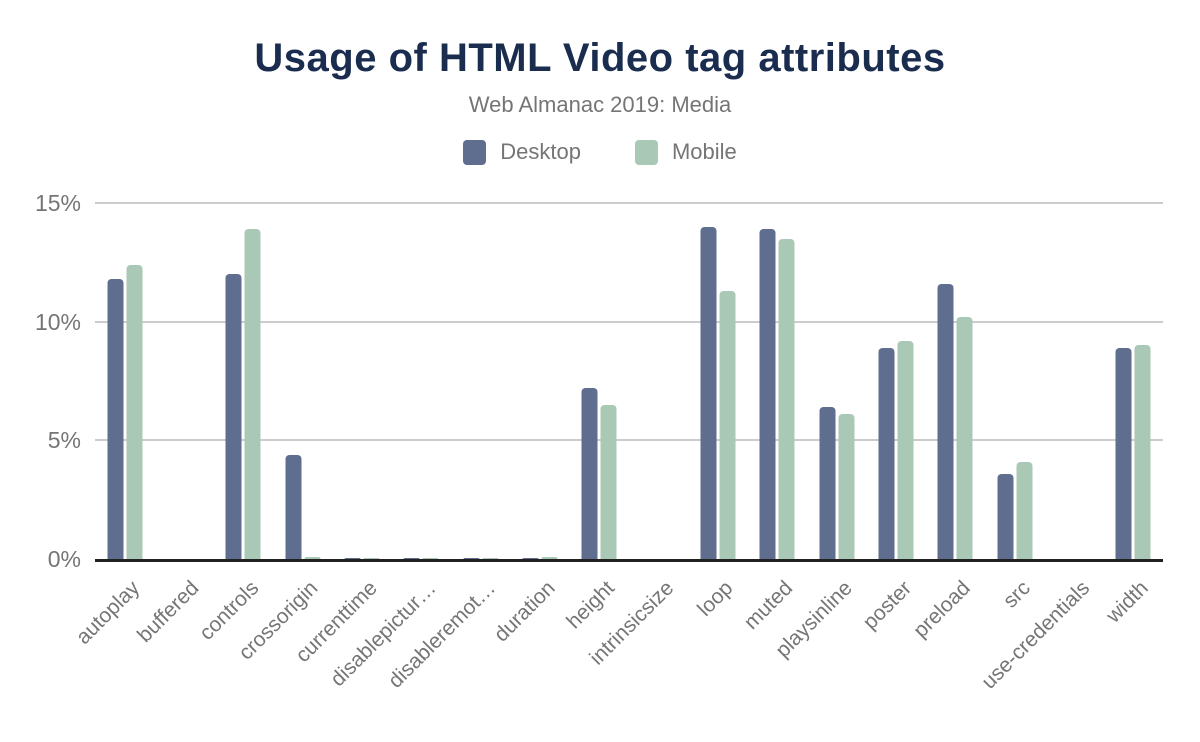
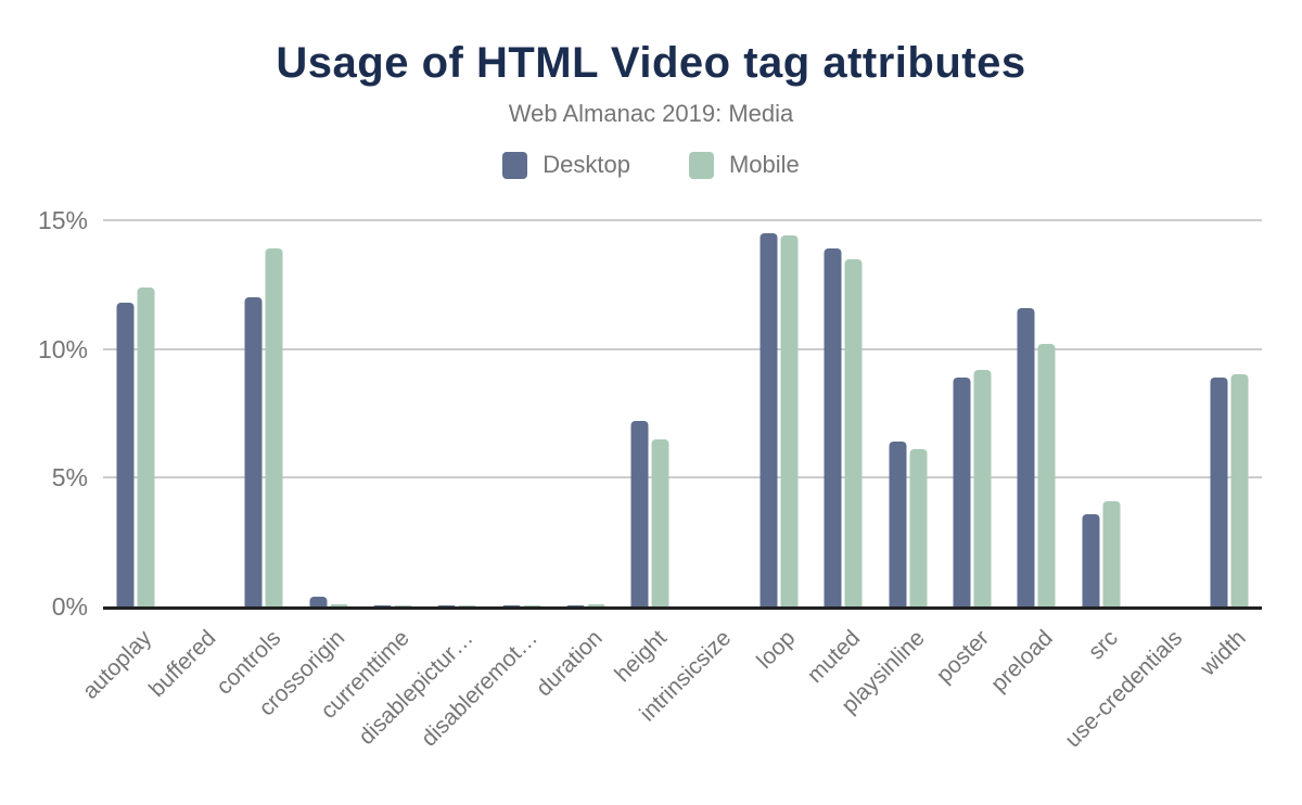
Desktop/crossorigin: 4.4% -> 0.4%
Desktop/loop: 14.0% -> 14.5%
Mobile/loop: 11.3% -> 14.4%
